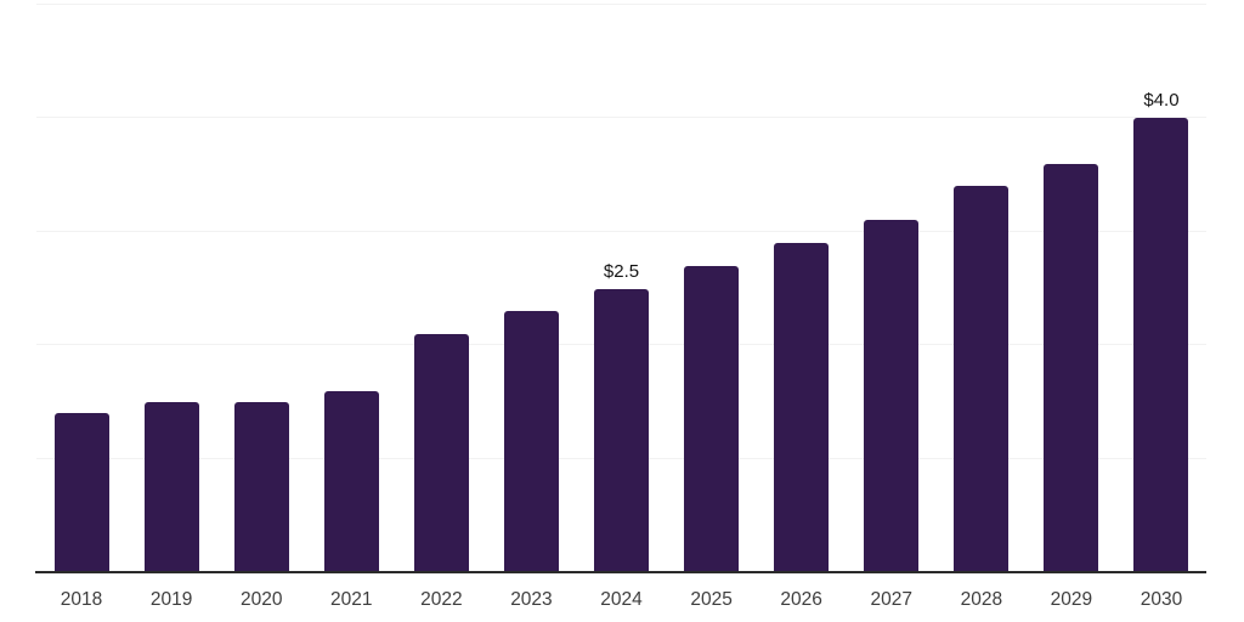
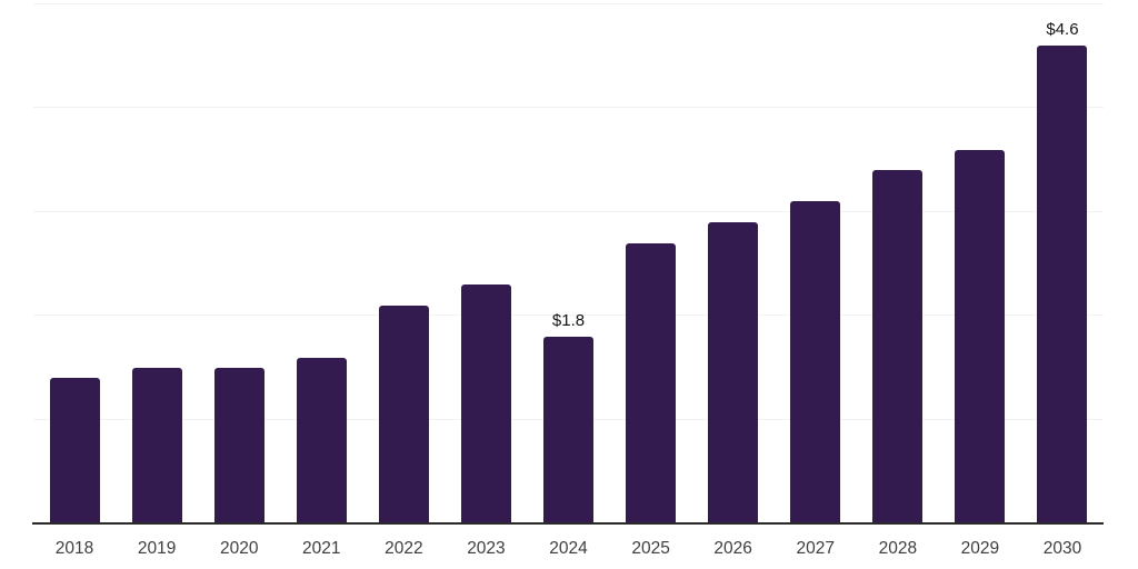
2024: $2.5 -> $1.8
2030: $4.0 -> $4.6
